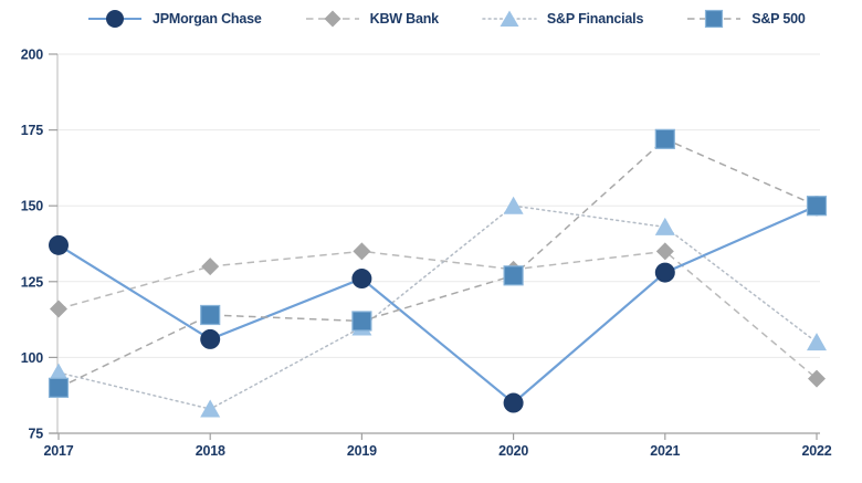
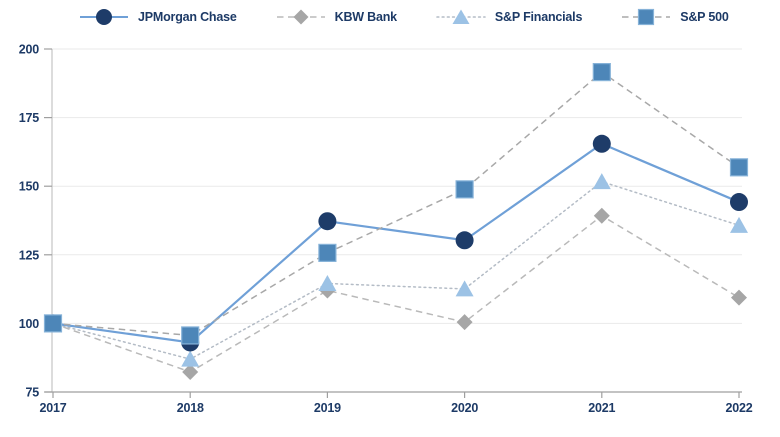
JPMorgan Chase/2017: 137 -> 100
KBW Bank/2017: 116 -> 100
S&P Financials/2017: 95 -> 100
S&P 500/2017: 90 -> 100
JPMorgan Chase/2018: 106 -> 93
KBW Bank/2018: 130 -> 82
S&P Financials/2018: 83 -> 87
S&P 500/2018: 114 -> 96
JPMorgan Chase/2019: 126 -> 137
KBW Bank/2019: 135 -> 112
S&P Financials/2019: 110 -> 115
S&P 500/2019: 112 -> 126
JPMorgan Chase/2020: 85 -> 130
KBW Bank/2020: 129 -> 100
S&P Financials/2020: 150 -> 113
S&P 500/2020: 127 -> 149
JPMorgan Chase/2021: 128 -> 165
KBW Bank/2021: 135 -> 139
S&P Financials/2021: 143 -> 152
S&P 500/2021: 172 -> 192
JPMorgan Chase/2022: 150 -> 144
KBW Bank/2022: 93 -> 109
S&P Financials/2022: 105 -> 136
S&P 500/2022: 150 -> 157
